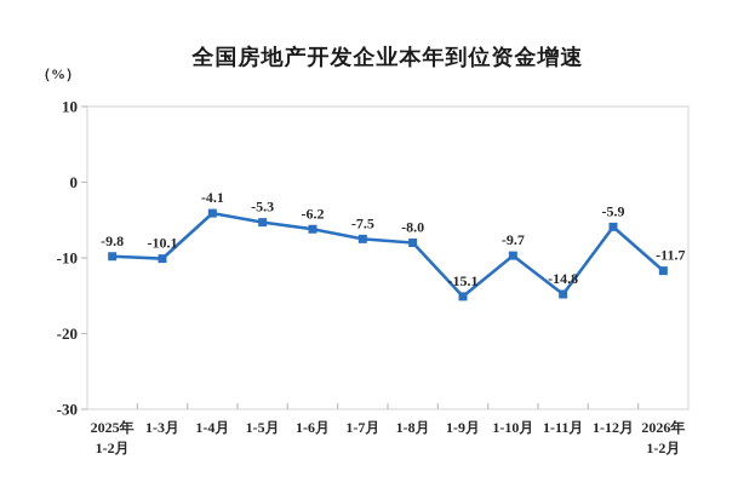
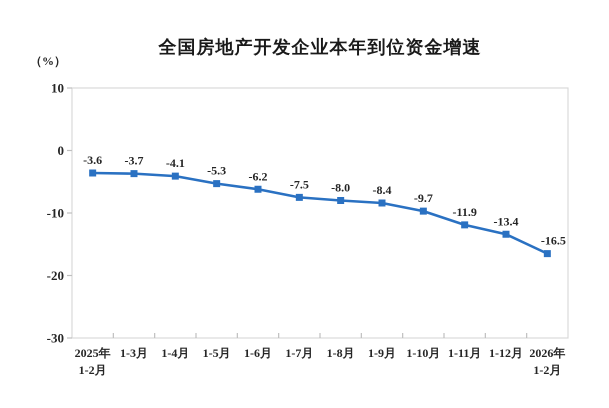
2025年 1-2月: -9.8 -> -3.6
1-3月: -10.1 -> -3.7
1-9月: -15.1 -> -8.4
1-11月: -14.8 -> -11.9
1-12月: -5.9 -> -13.4
2026年 1-2月: -11.7 -> -16.5
